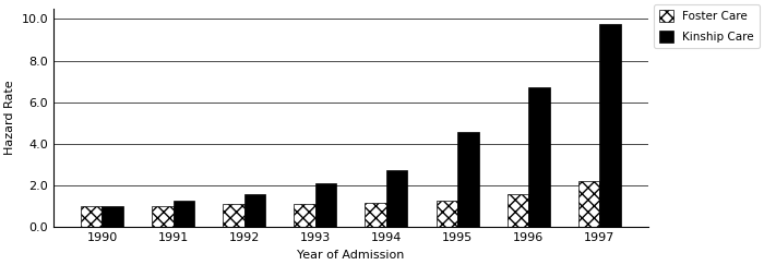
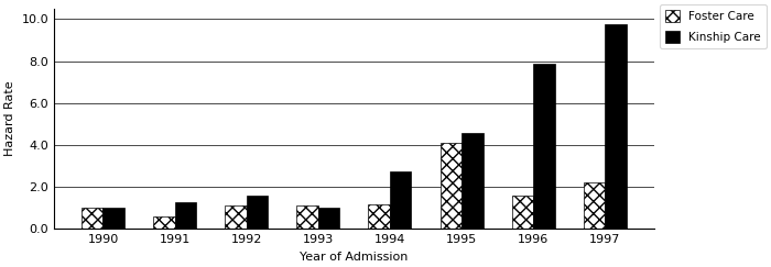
Foster Care/1991: 1.0 -> 0.6
Kinship Care/1993: 2.1 -> 1.0
Foster Care/1995: 1.3 -> 4.1
Kinship Care/1996: 6.8 -> 7.9
